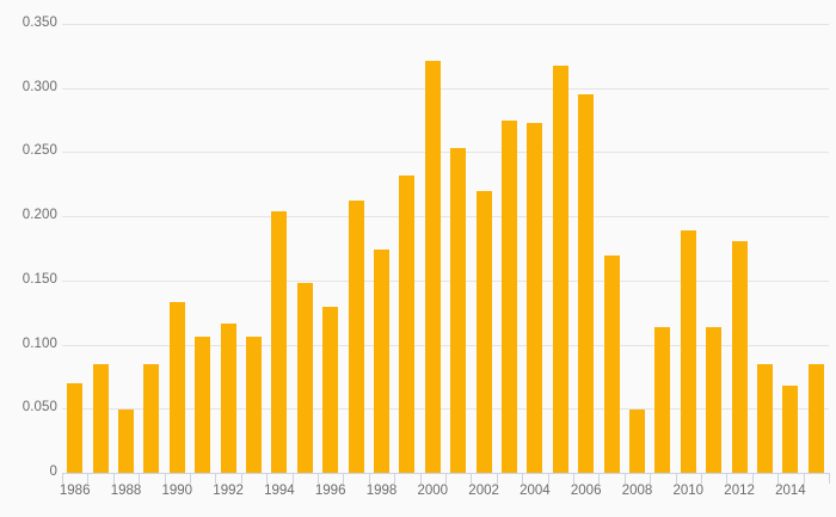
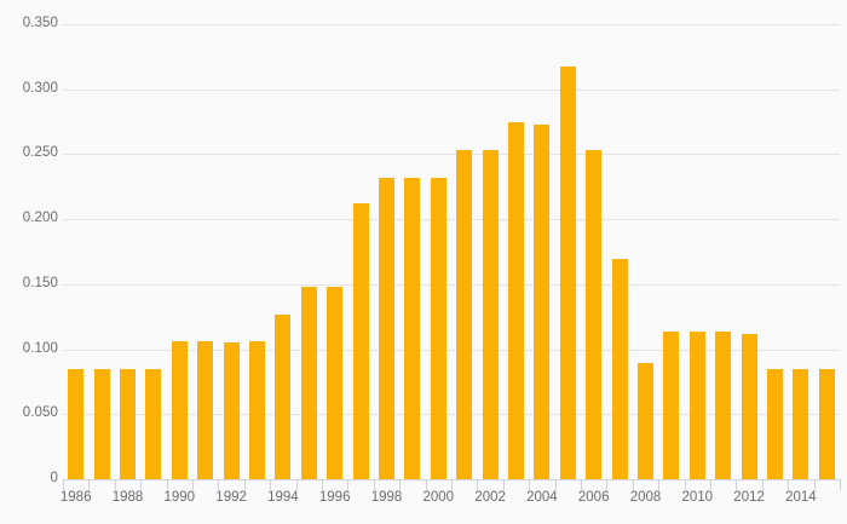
1986: 0.070 -> 0.085
1988: 0.049 -> 0.085
1990: 0.133 -> 0.106
1992: 0.116 -> 0.105
1994: 0.204 -> 0.127
1996: 0.129 -> 0.148
1998: 0.174 -> 0.232
2000: 0.321 -> 0.232
2002: 0.220 -> 0.253
2006: 0.295 -> 0.253
2008: 0.049 -> 0.089
2010: 0.189 -> 0.114
2012: 0.181 -> 0.112
2014: 0.068 -> 0.085
